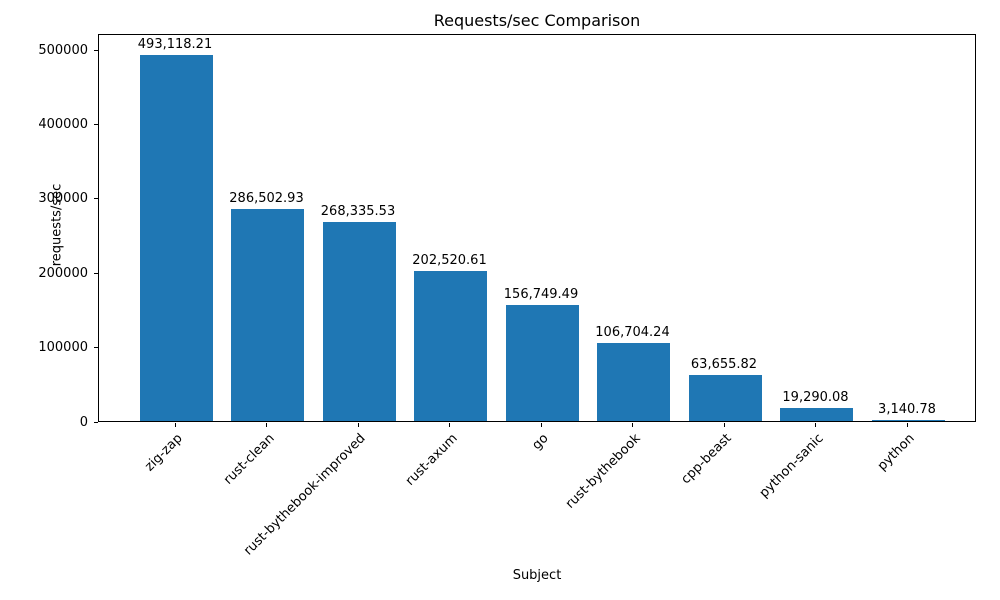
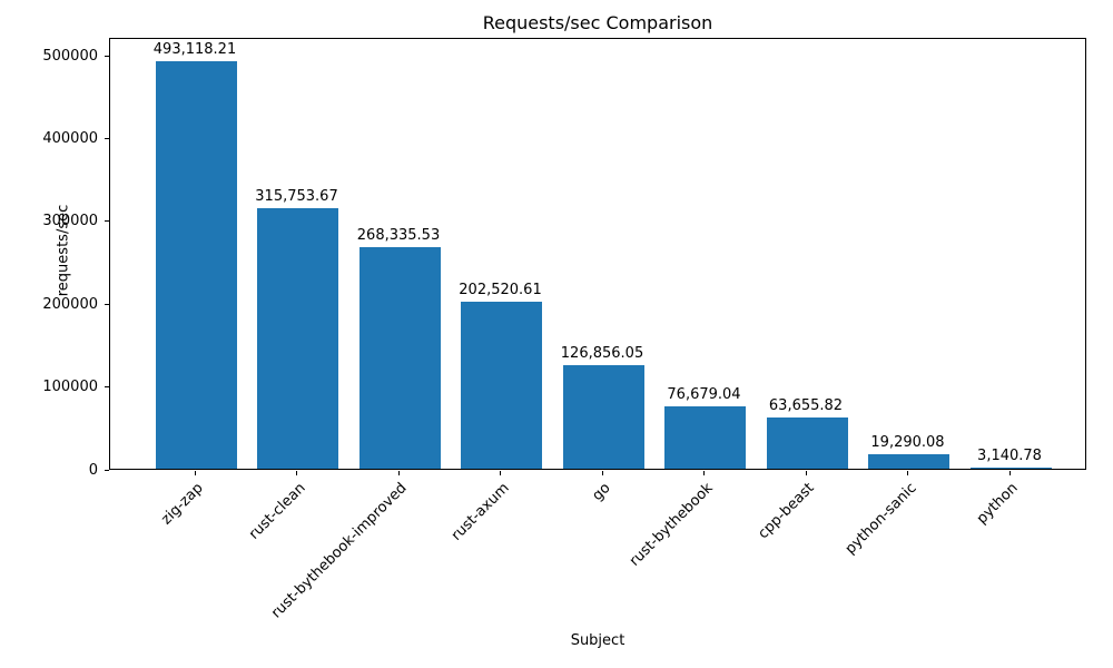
rust-clean: 286,502.93 -> 315,753.67
go: 156,749.49 -> 126,856.05
rust-bythebook: 106,704.24 -> 76,679.04
